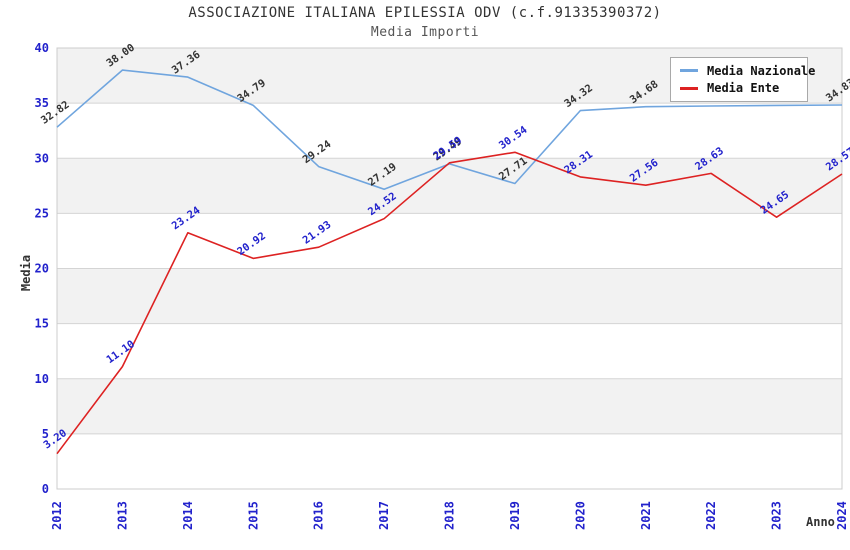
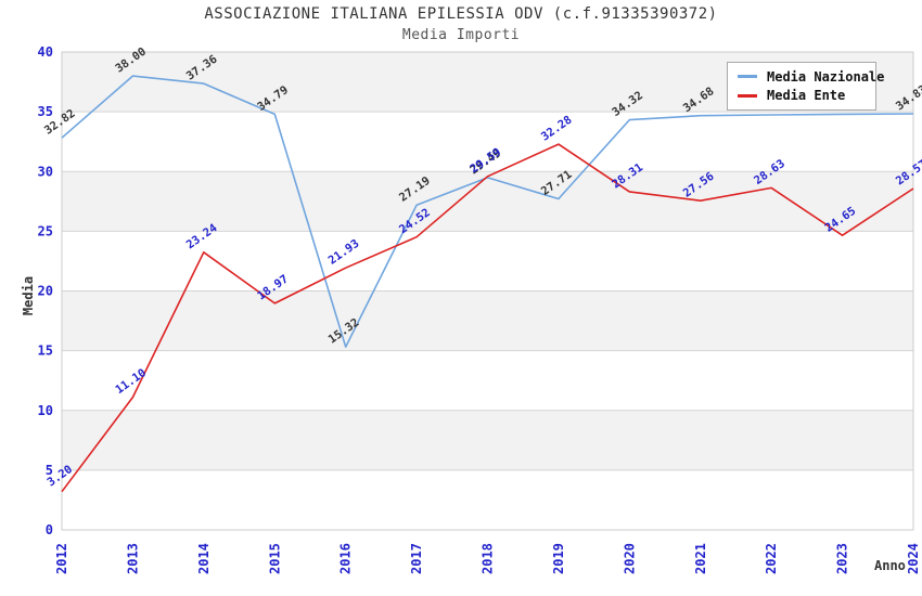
Media Ente/2015: 20.92 -> 18.97
Media Nazionale/2016: 29.24 -> 15.32
Media Ente/2019: 30.54 -> 32.28
